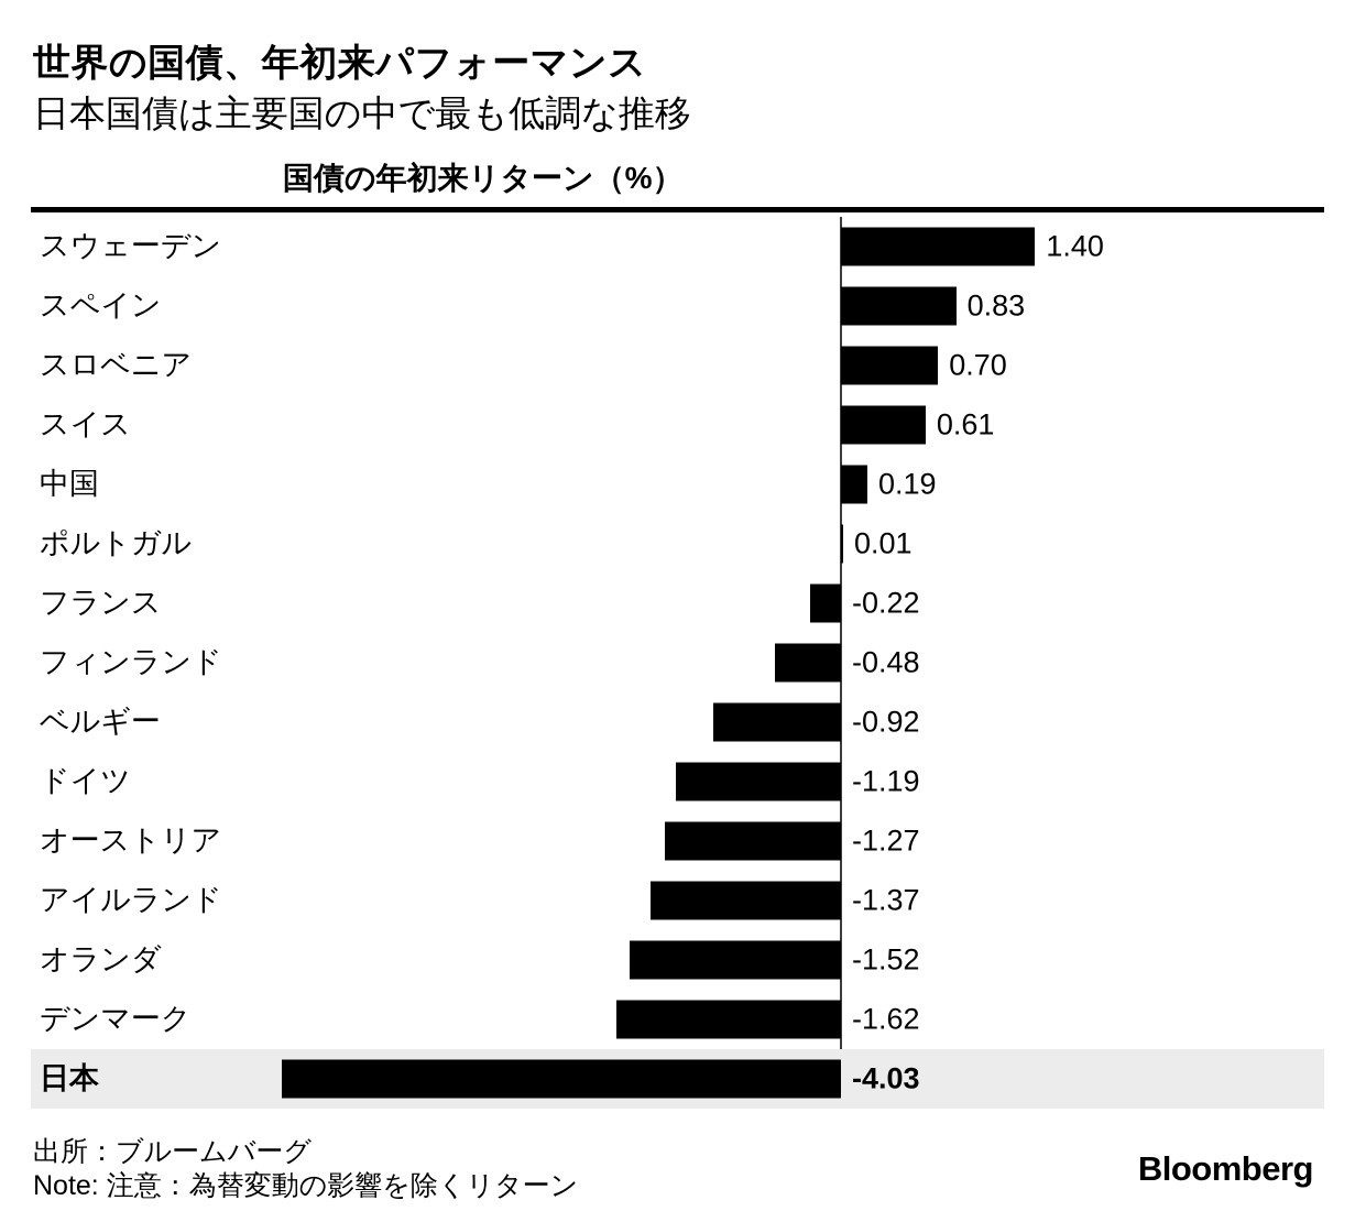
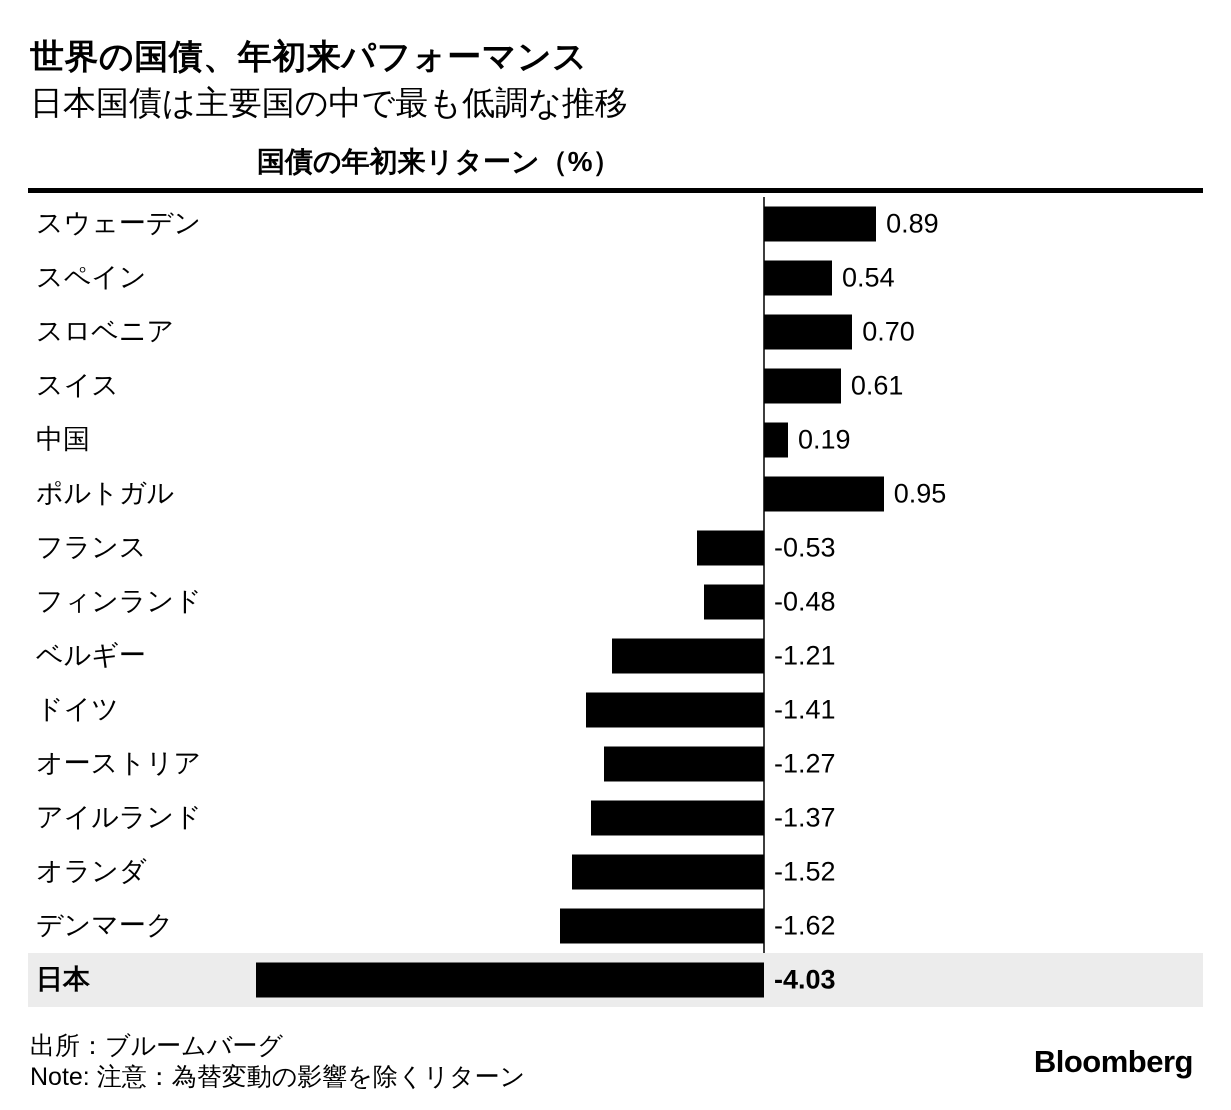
スウェーデン: 1.40 -> 0.89
スペイン: 0.83 -> 0.54
ポルトガル: 0.01 -> 0.95
フランス: -0.22 -> -0.53
ベルギー: -0.92 -> -1.21
ドイツ: -1.19 -> -1.41
